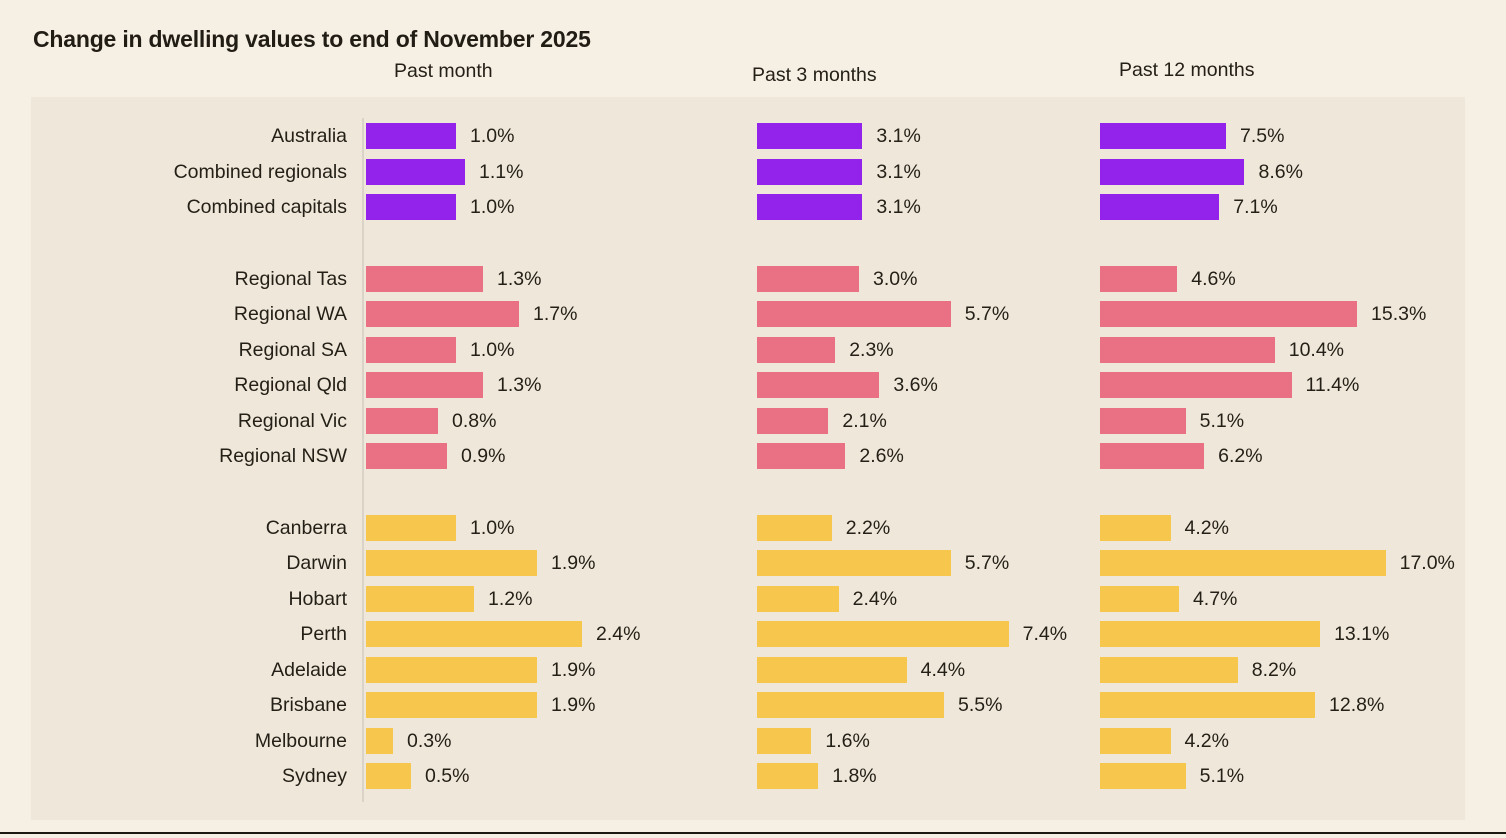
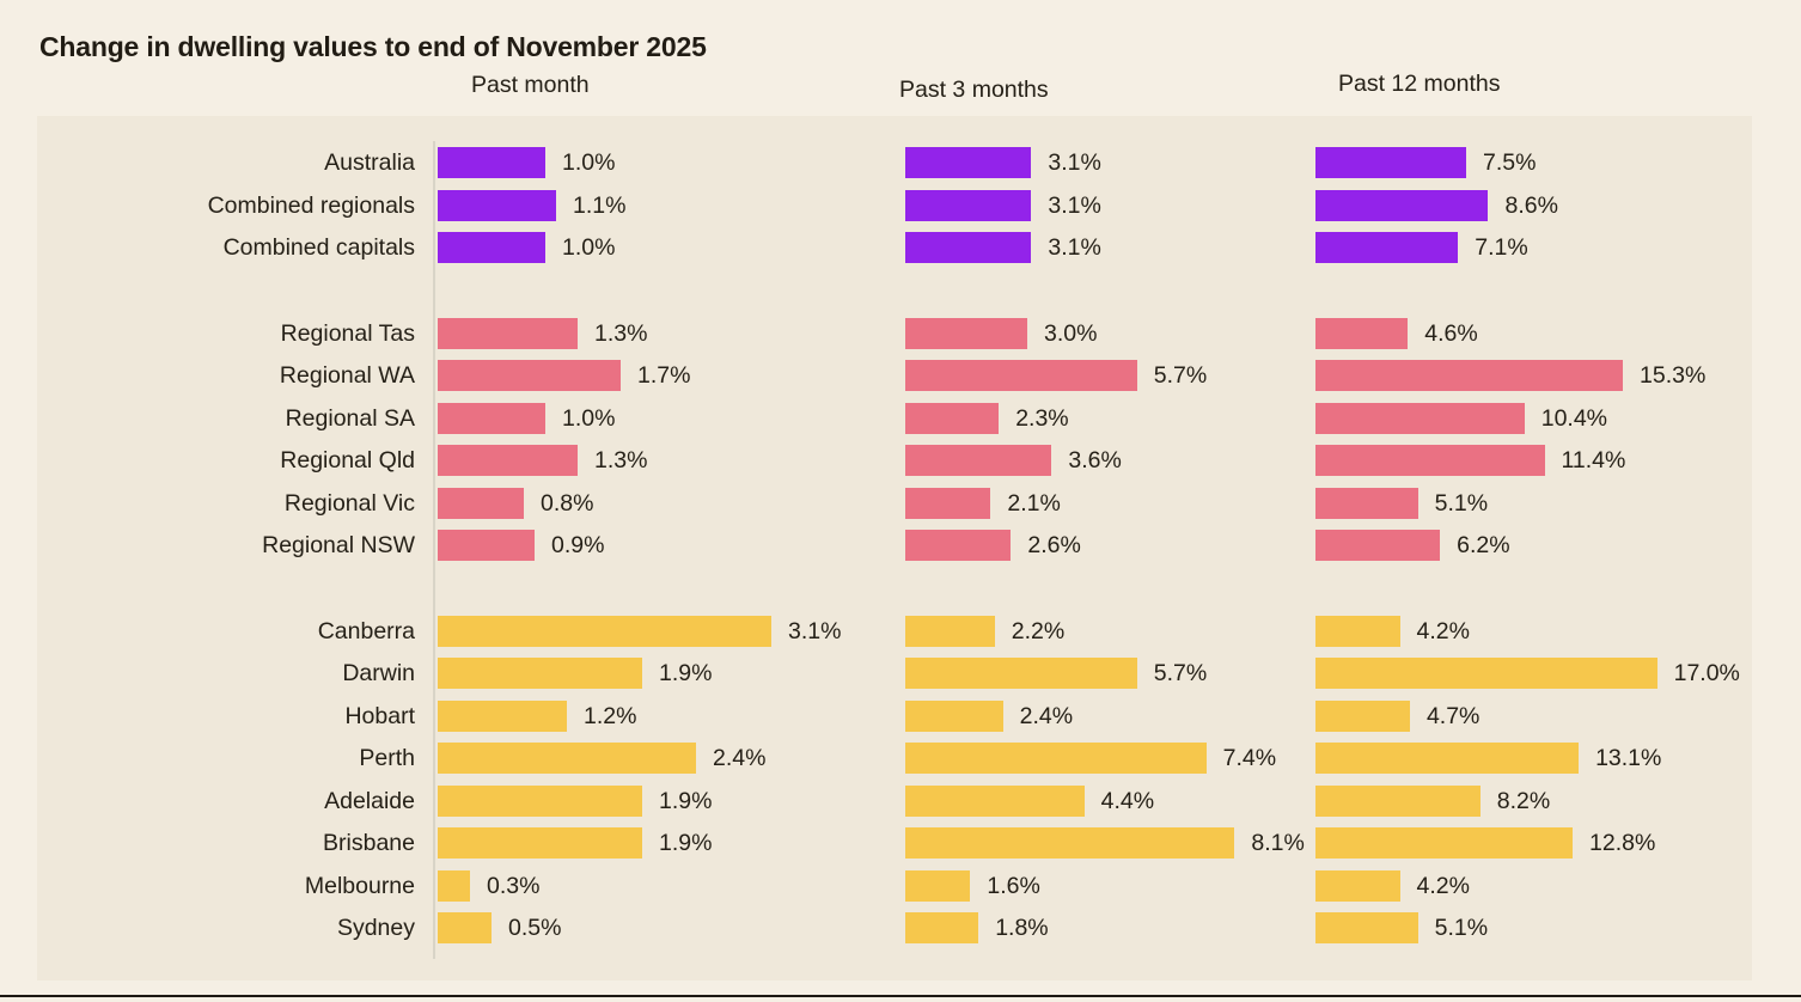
Past month/Canberra: 1.0% -> 3.1%
Past 3 months/Brisbane: 5.5% -> 8.1%
